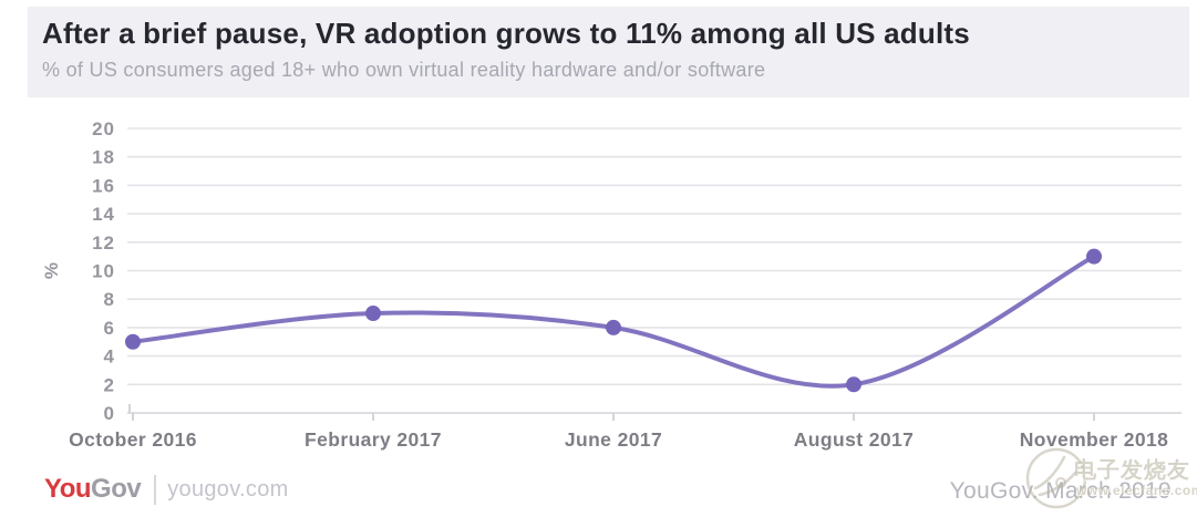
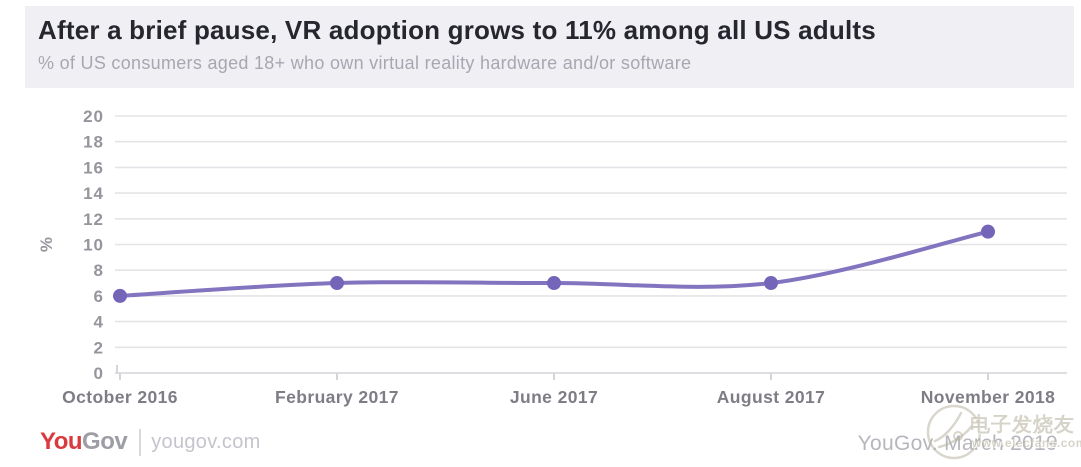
October 2016: 5 -> 6
June 2017: 6 -> 7
August 2017: 2 -> 7
